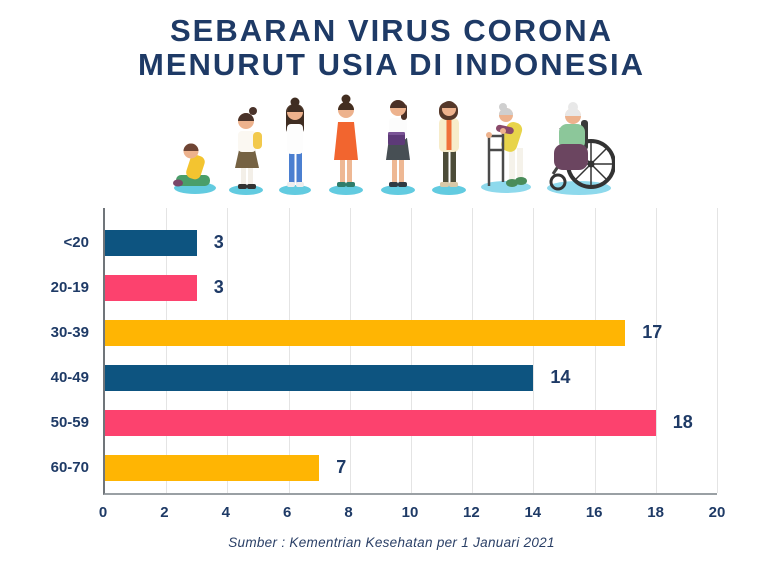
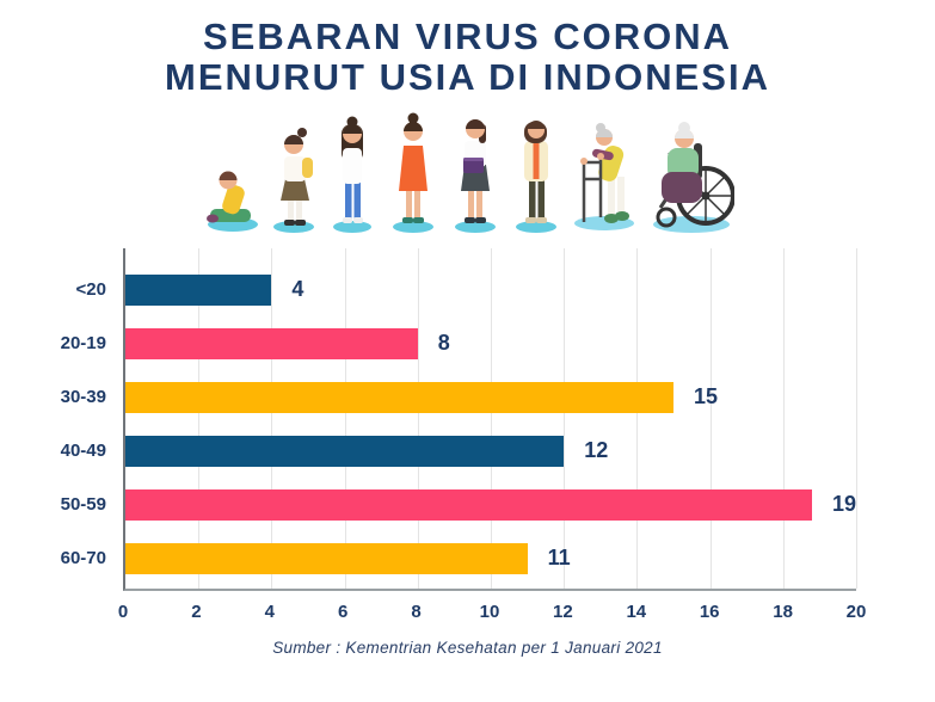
<20: 3 -> 4
20-19: 3 -> 8
30-39: 17 -> 15
40-49: 14 -> 12
50-59: 18 -> 19
60-70: 7 -> 11
